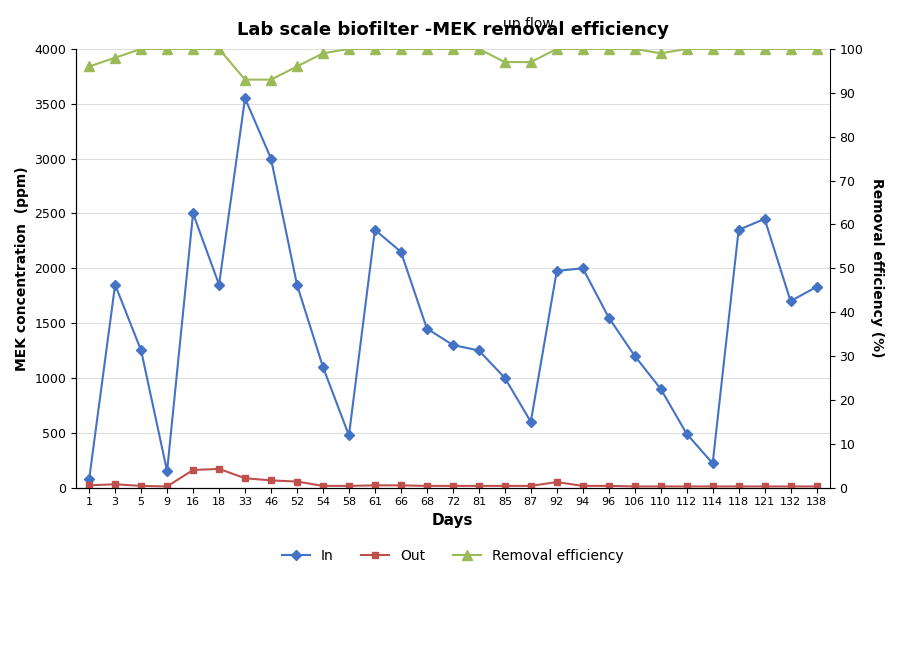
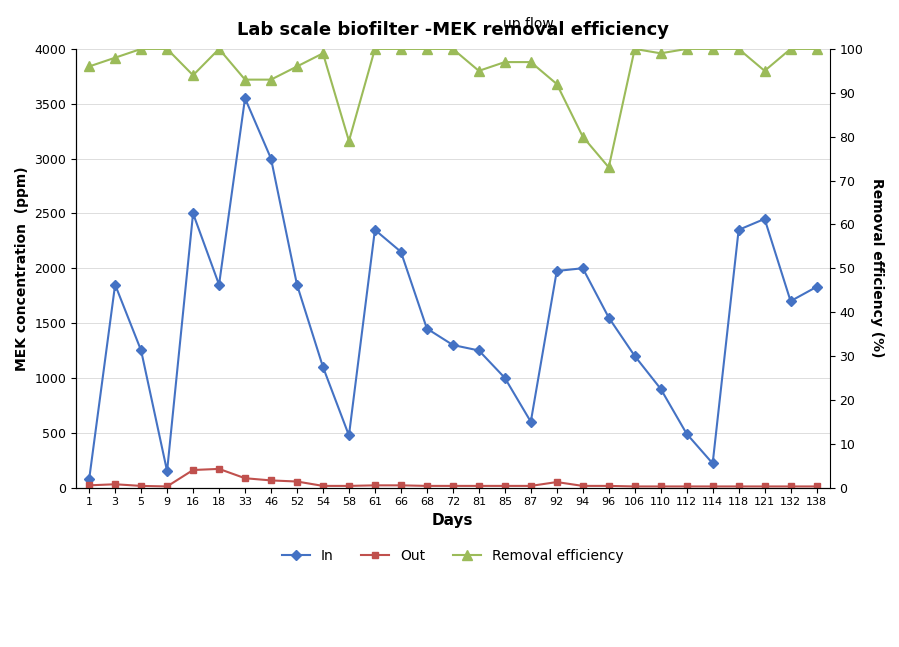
Removal efficiency/16: 100 -> 94
Removal efficiency/58: 100 -> 79
Removal efficiency/81: 100 -> 95
Removal efficiency/92: 100 -> 92
Removal efficiency/94: 100 -> 80
Removal efficiency/96: 100 -> 73
Removal efficiency/121: 100 -> 95
